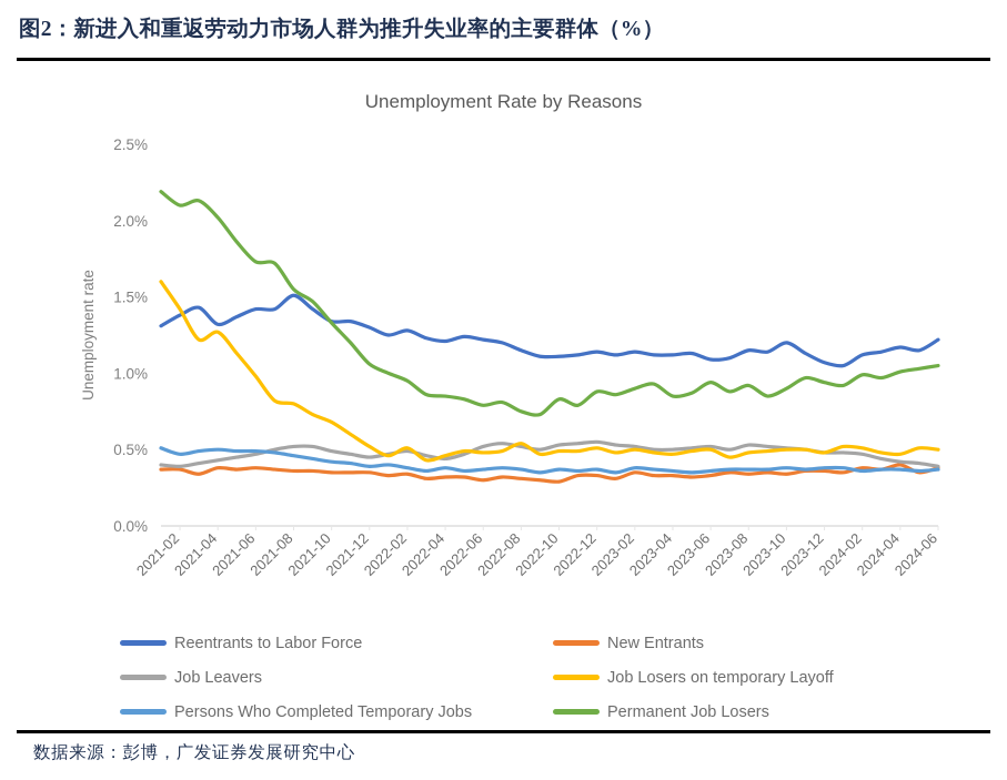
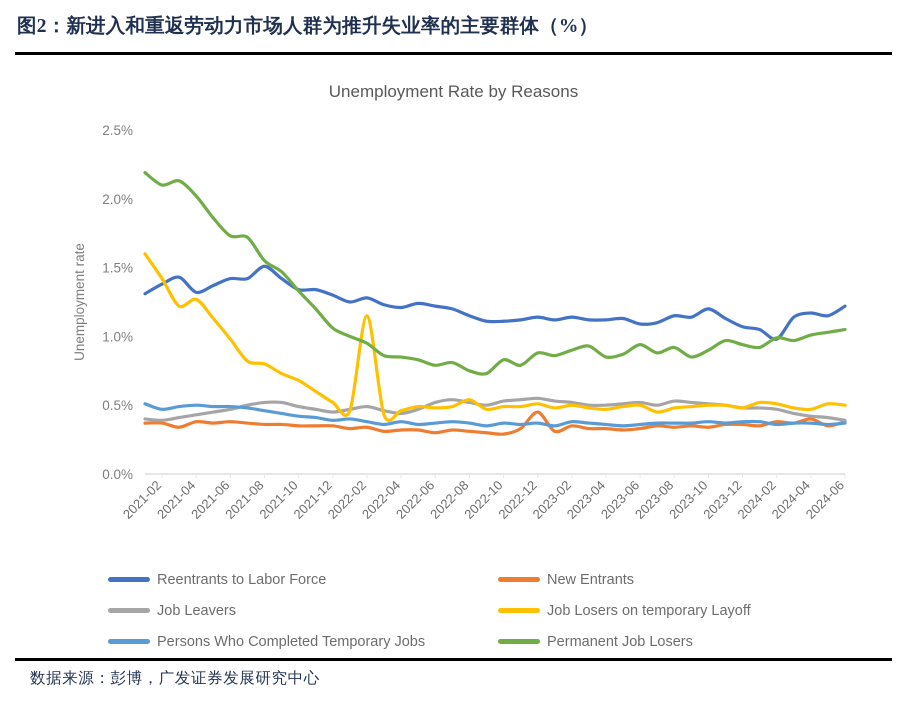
Job Losers on temporary Layoff/2022-02: 0.51% -> 1.15%
New Entrants/2022-12: 0.33% -> 0.45%
Reentrants to Labor Force/2024-02: 1.12% -> 0.98%
